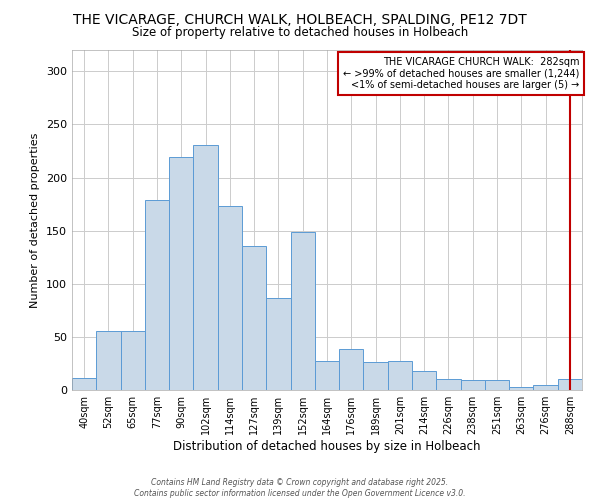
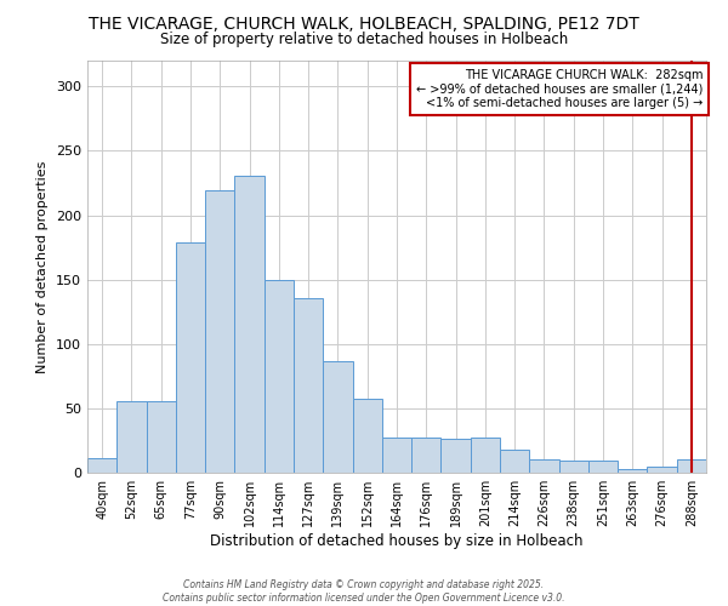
114sqm: 173 -> 150
152sqm: 149 -> 57
176sqm: 39 -> 27
